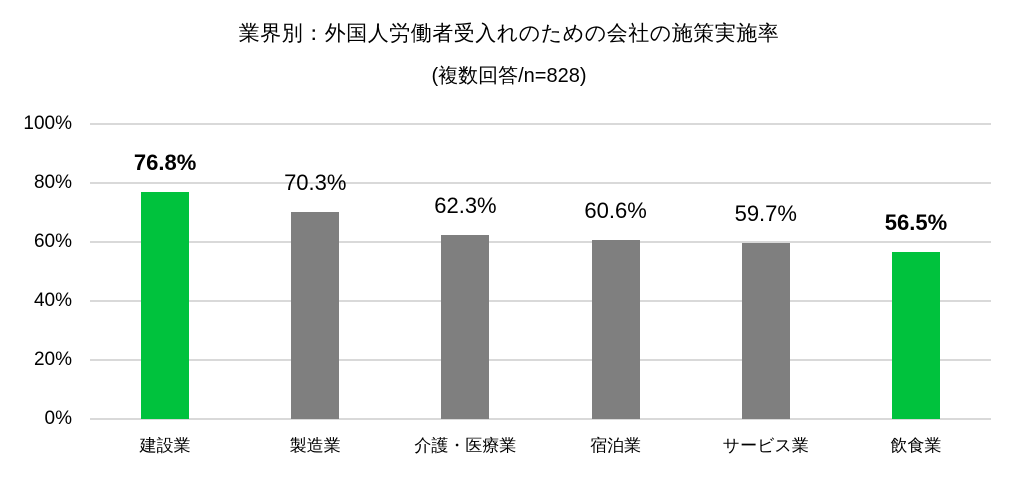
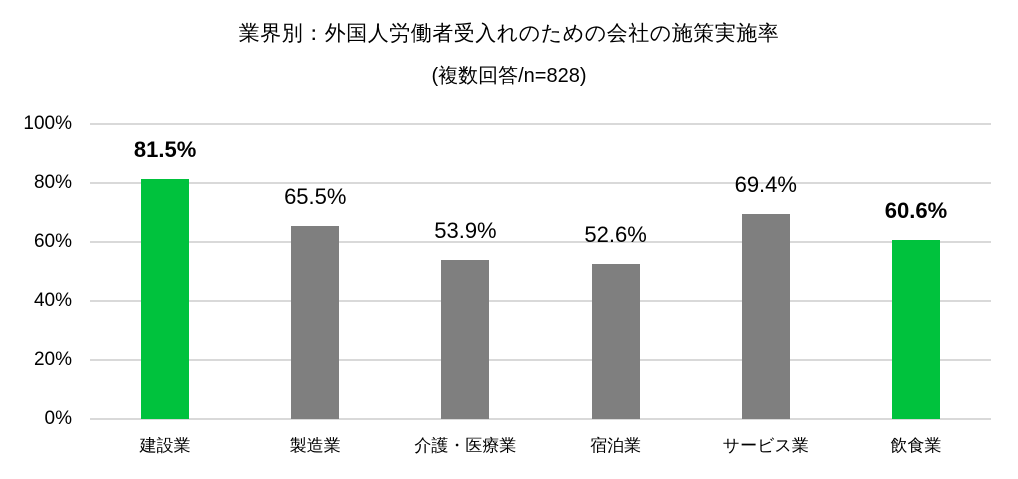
建設業: 76.8% -> 81.5%
製造業: 70.3% -> 65.5%
介護・医療業: 62.3% -> 53.9%
宿泊業: 60.6% -> 52.6%
サービス業: 59.7% -> 69.4%
飲食業: 56.5% -> 60.6%
